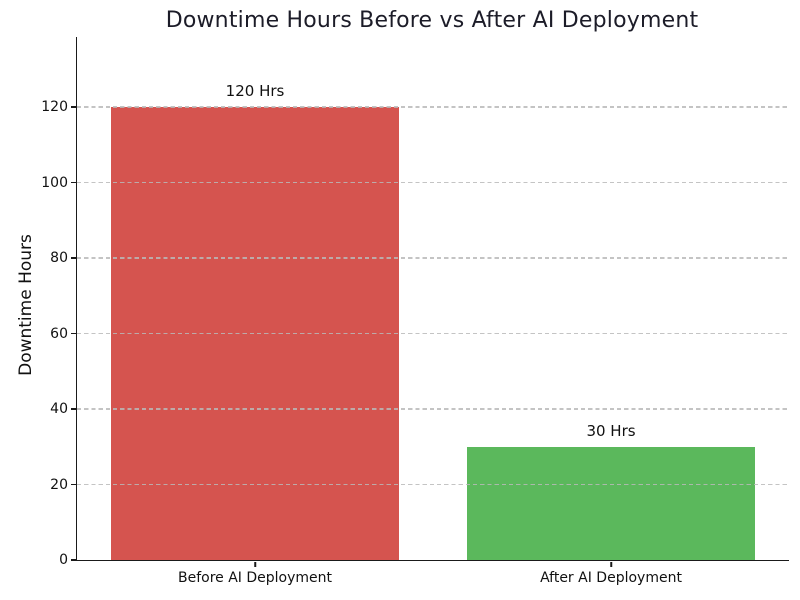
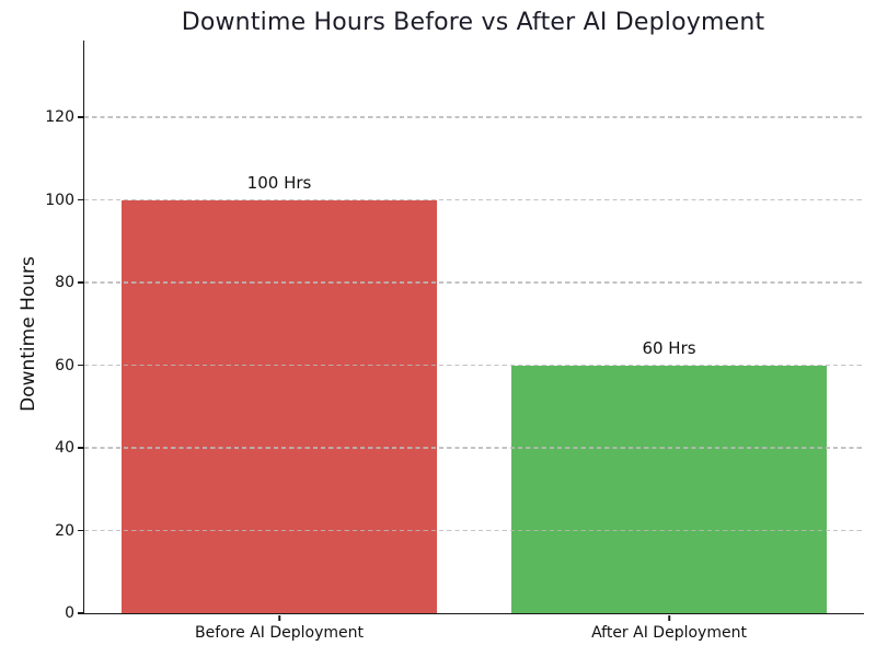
Before AI Deployment: 120 -> 100
After AI Deployment: 30 -> 60
